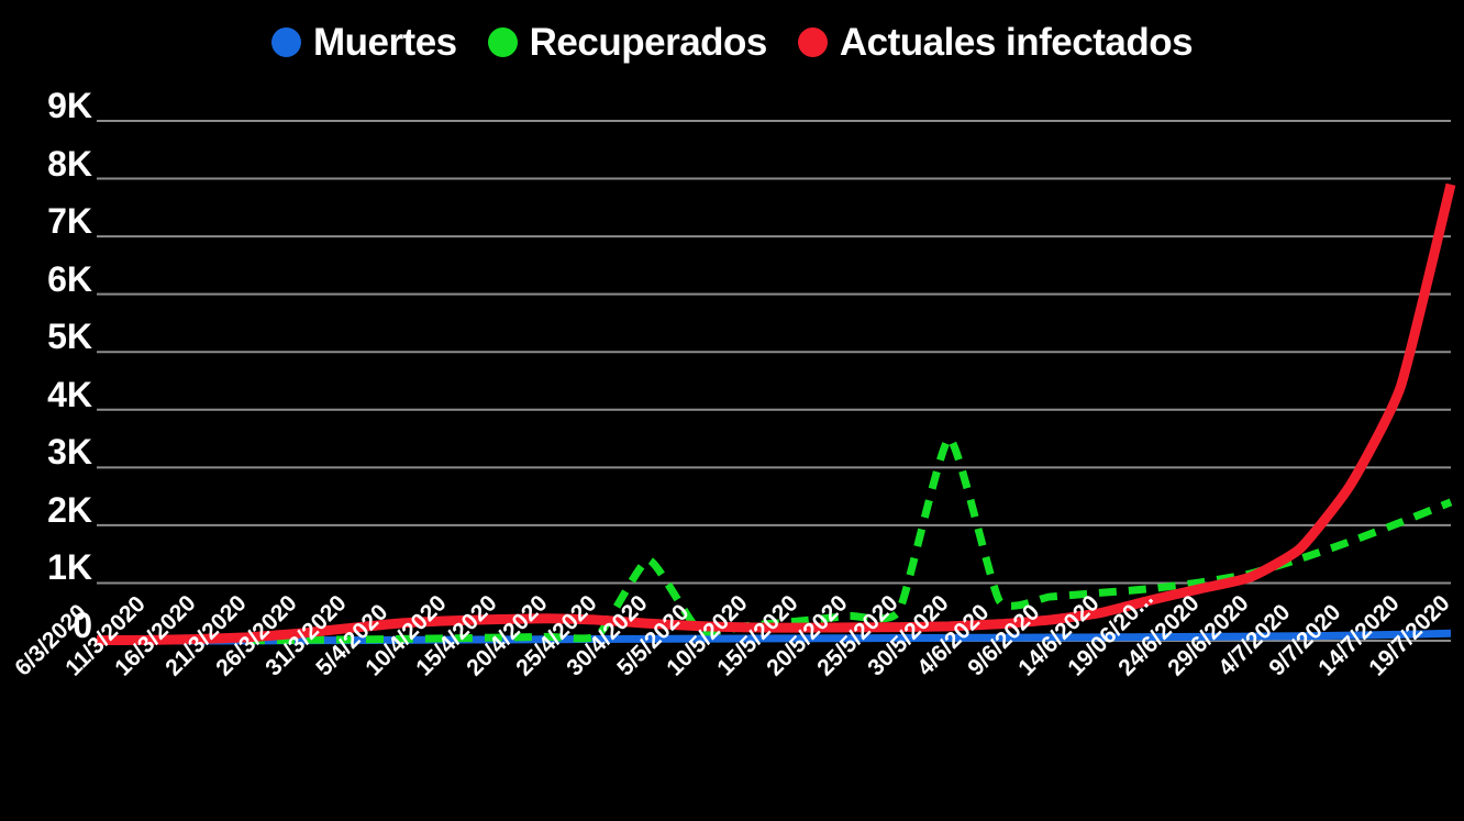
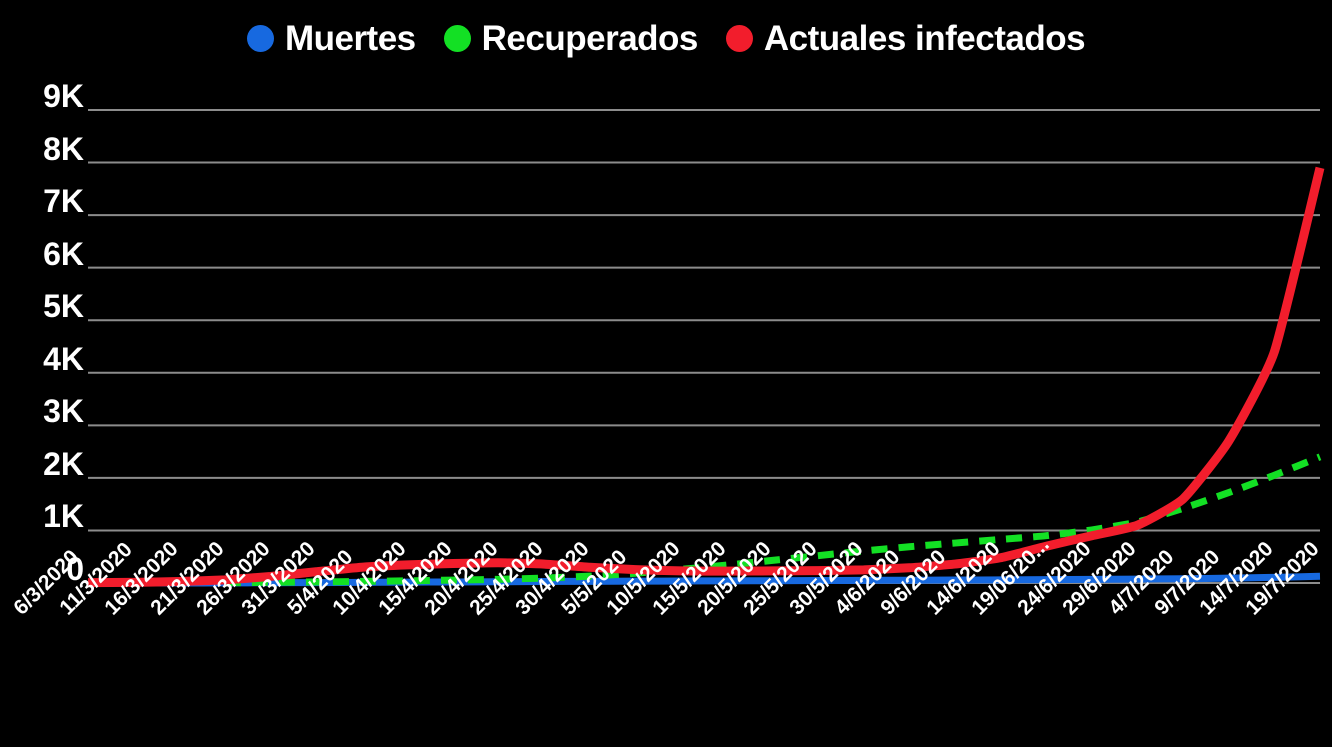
Recuperados/30/4/2020: 1.4K -> 0.1K
Recuperados/30/5/2020: 3.5K -> 0.6K
